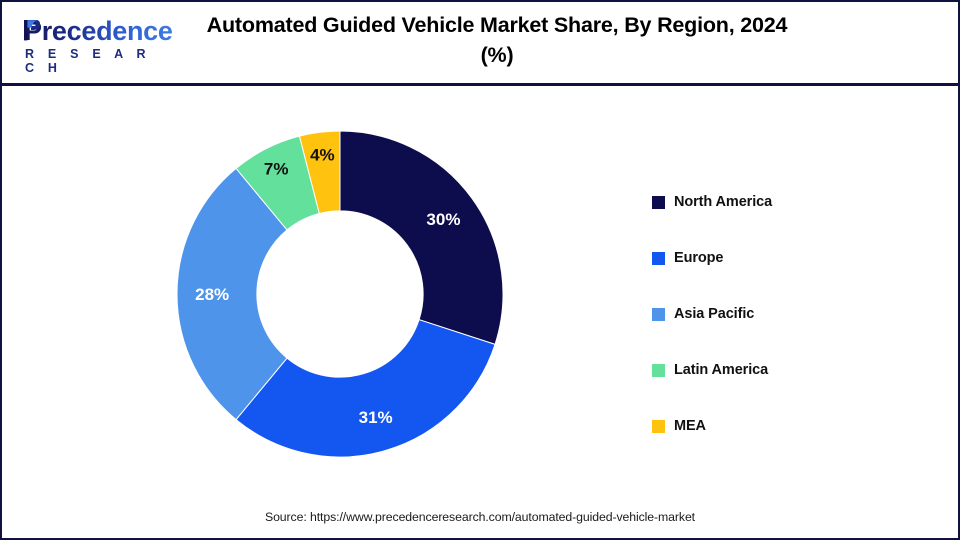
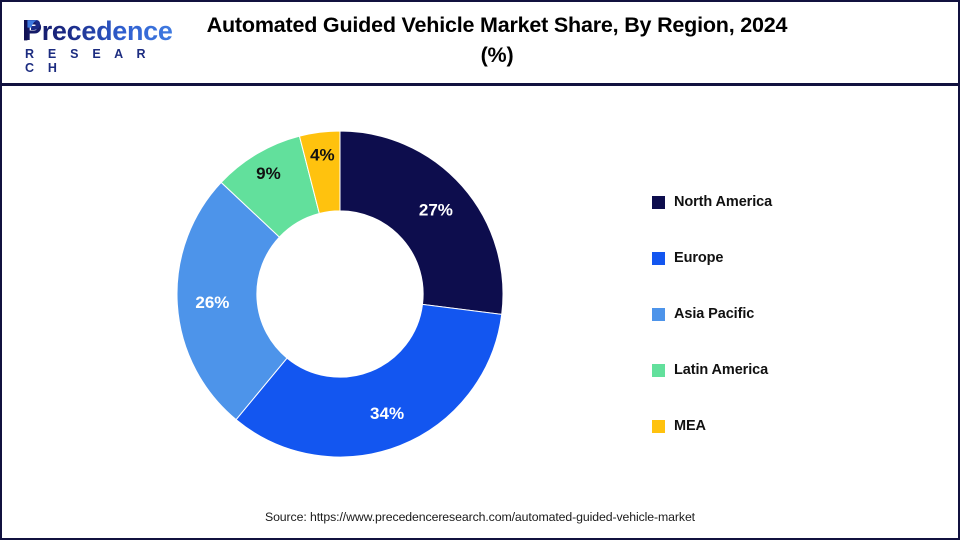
North America: 30% -> 27%
Europe: 31% -> 34%
Asia Pacific: 28% -> 26%
Latin America: 7% -> 9%
